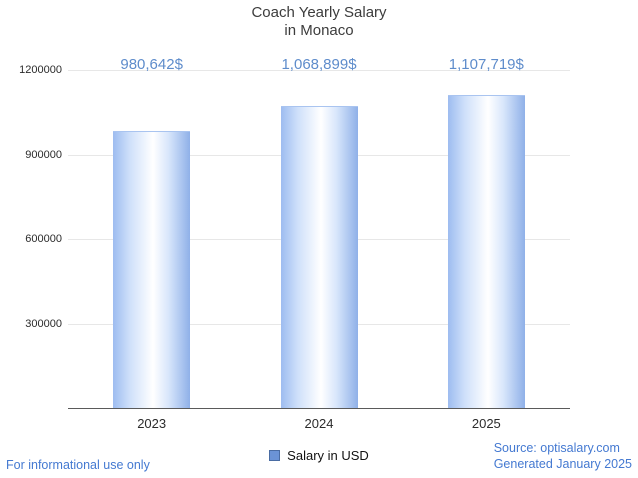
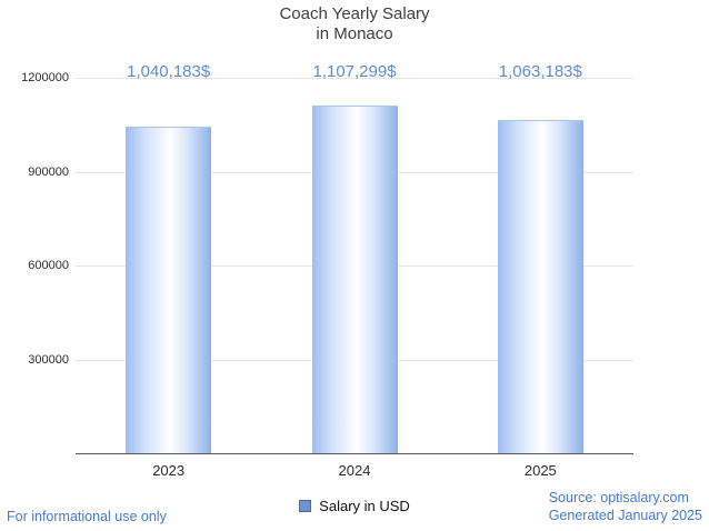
2023: 980,642 -> 1,040,183
2024: 1,068,899 -> 1,107,299
2025: 1,107,719 -> 1,063,183
